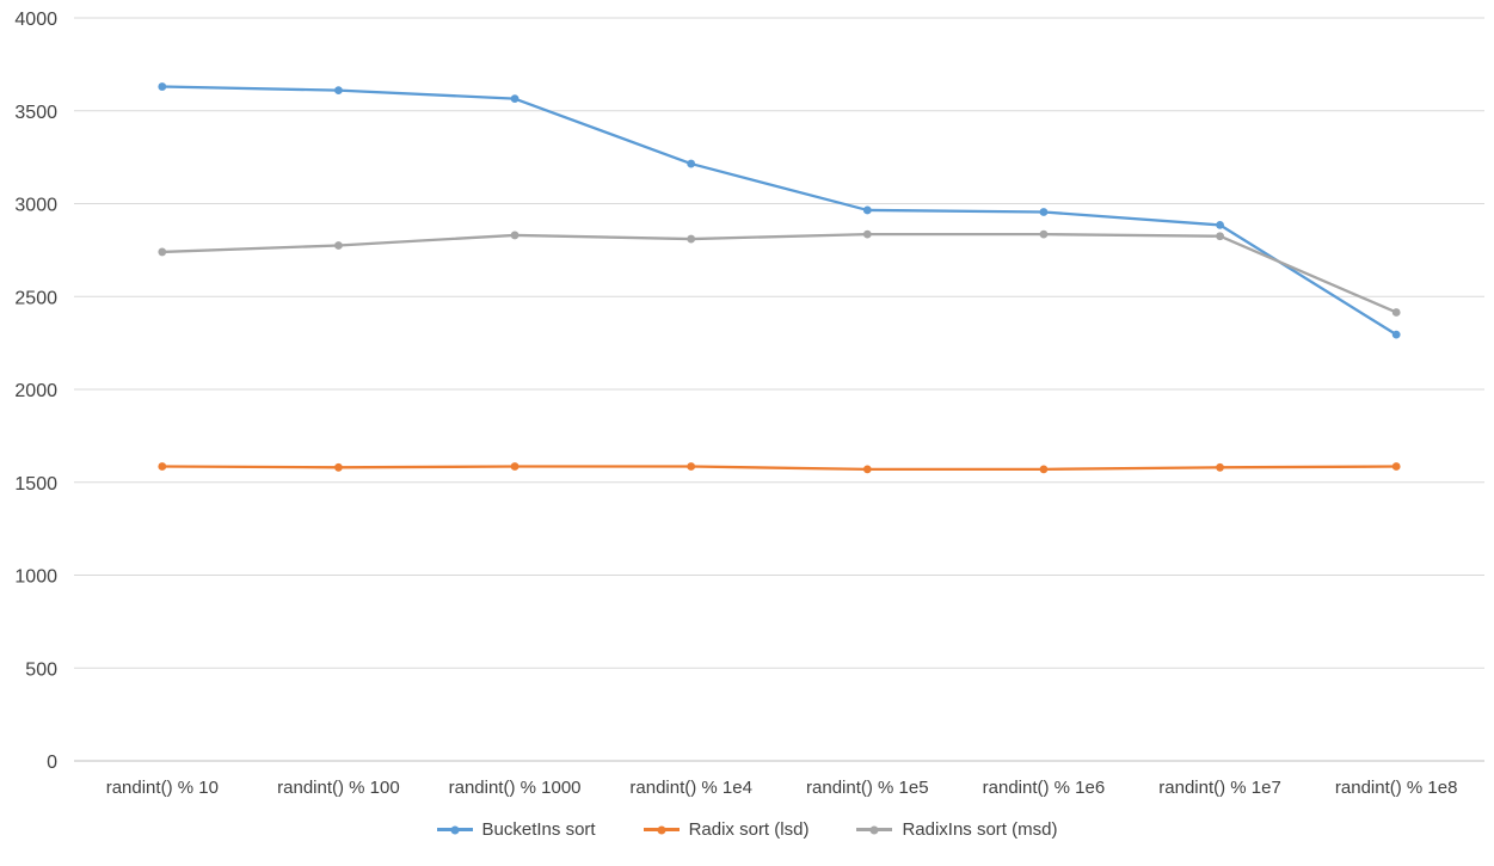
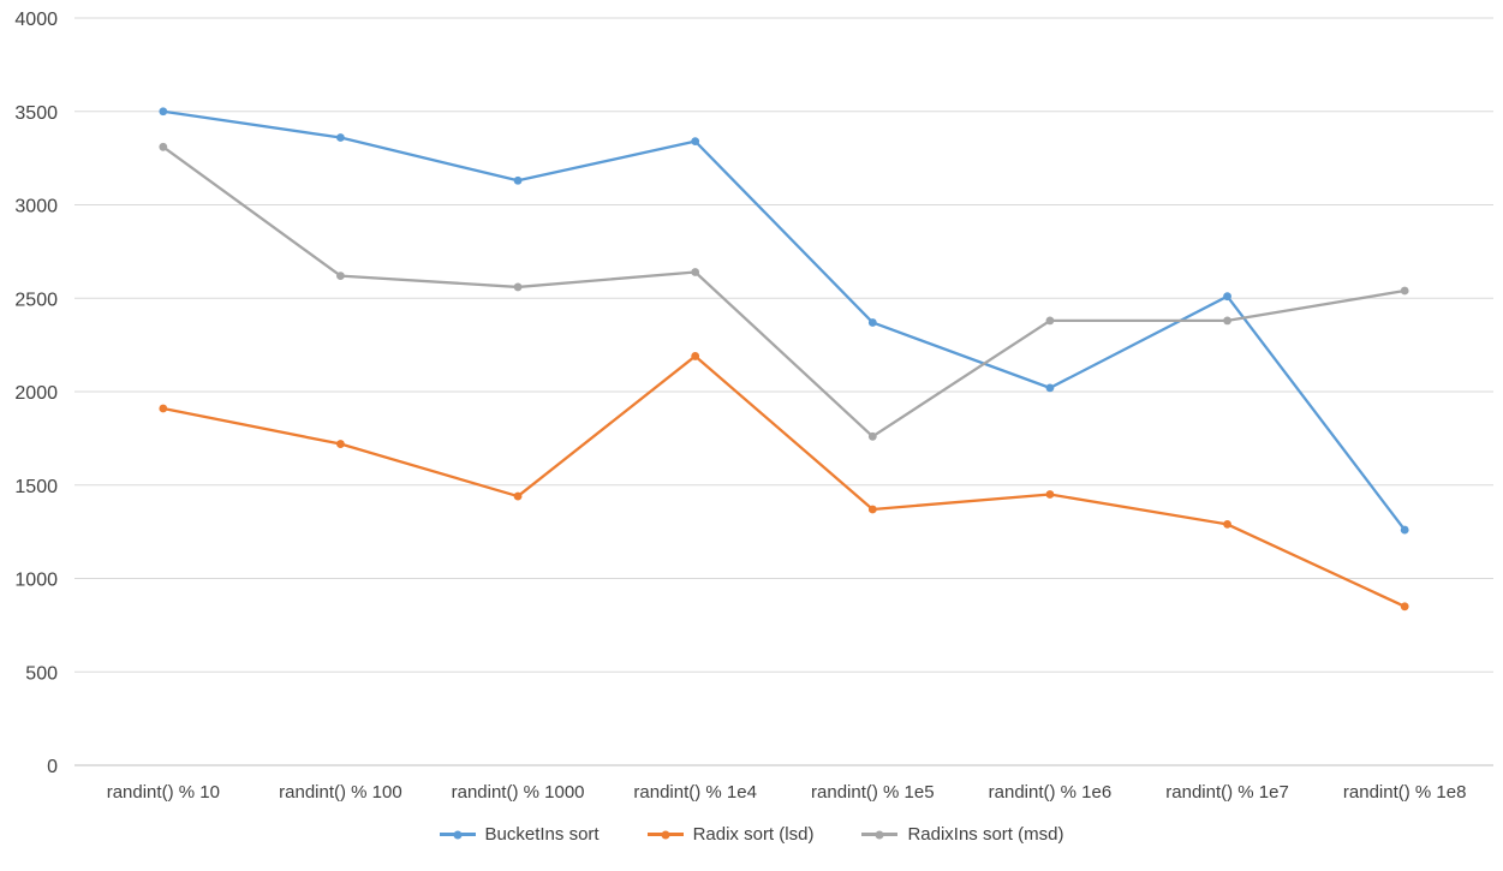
BucketIns sort/randint() % 10: 3630 -> 3500
Radix sort (lsd)/randint() % 10: 1580 -> 1910
RadixIns sort (msd)/randint() % 10: 2740 -> 3310
BucketIns sort/randint() % 100: 3610 -> 3360
Radix sort (lsd)/randint() % 100: 1580 -> 1720
RadixIns sort (msd)/randint() % 100: 2780 -> 2620
BucketIns sort/randint() % 1000: 3560 -> 3130
Radix sort (lsd)/randint() % 1000: 1580 -> 1440
RadixIns sort (msd)/randint() % 1000: 2830 -> 2560
BucketIns sort/randint() % 1e4: 3220 -> 3340
Radix sort (lsd)/randint() % 1e4: 1580 -> 2190
RadixIns sort (msd)/randint() % 1e4: 2810 -> 2640
BucketIns sort/randint() % 1e5: 2960 -> 2370
Radix sort (lsd)/randint() % 1e5: 1570 -> 1370
RadixIns sort (msd)/randint() % 1e5: 2840 -> 1760
BucketIns sort/randint() % 1e6: 2960 -> 2020
Radix sort (lsd)/randint() % 1e6: 1570 -> 1450
RadixIns sort (msd)/randint() % 1e6: 2840 -> 2380
BucketIns sort/randint() % 1e7: 2880 -> 2510
Radix sort (lsd)/randint() % 1e7: 1580 -> 1290
RadixIns sort (msd)/randint() % 1e7: 2820 -> 2380
BucketIns sort/randint() % 1e8: 2300 -> 1260
Radix sort (lsd)/randint() % 1e8: 1580 -> 850
RadixIns sort (msd)/randint() % 1e8: 2420 -> 2540
